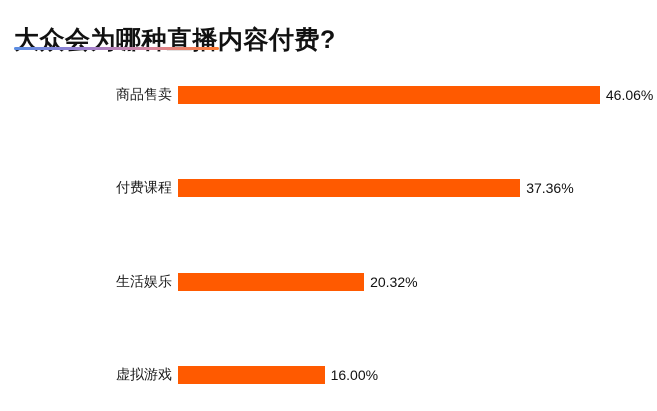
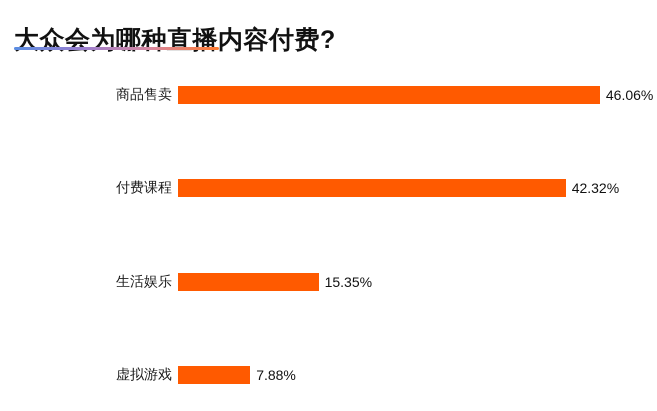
付费课程: 37.36% -> 42.32%
生活娱乐: 20.32% -> 15.35%
虚拟游戏: 16.00% -> 7.88%
